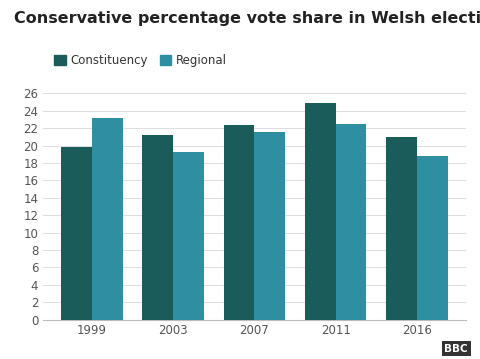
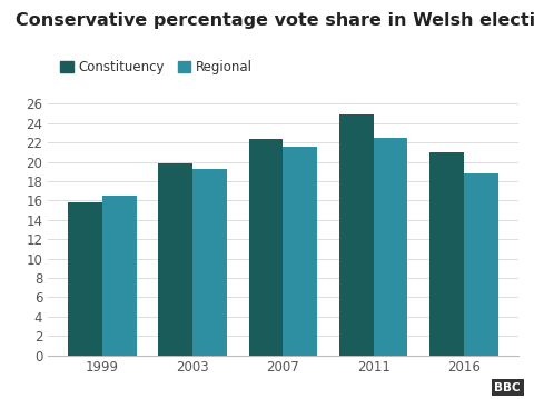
Constituency/1999: 19.8 -> 15.8
Regional/1999: 23.2 -> 16.5
Constituency/2003: 21.2 -> 19.8
